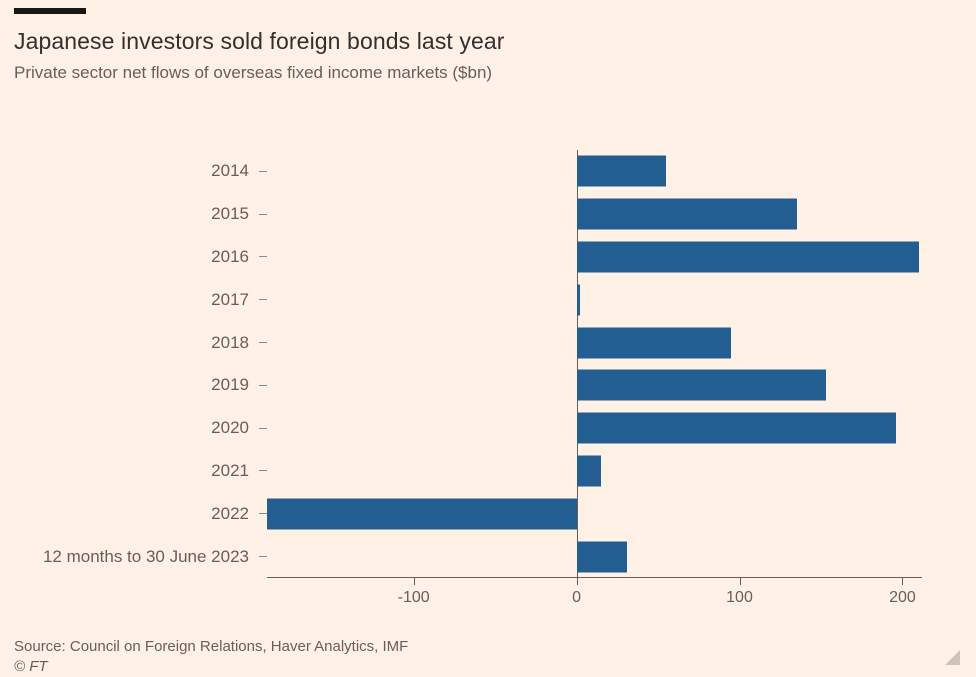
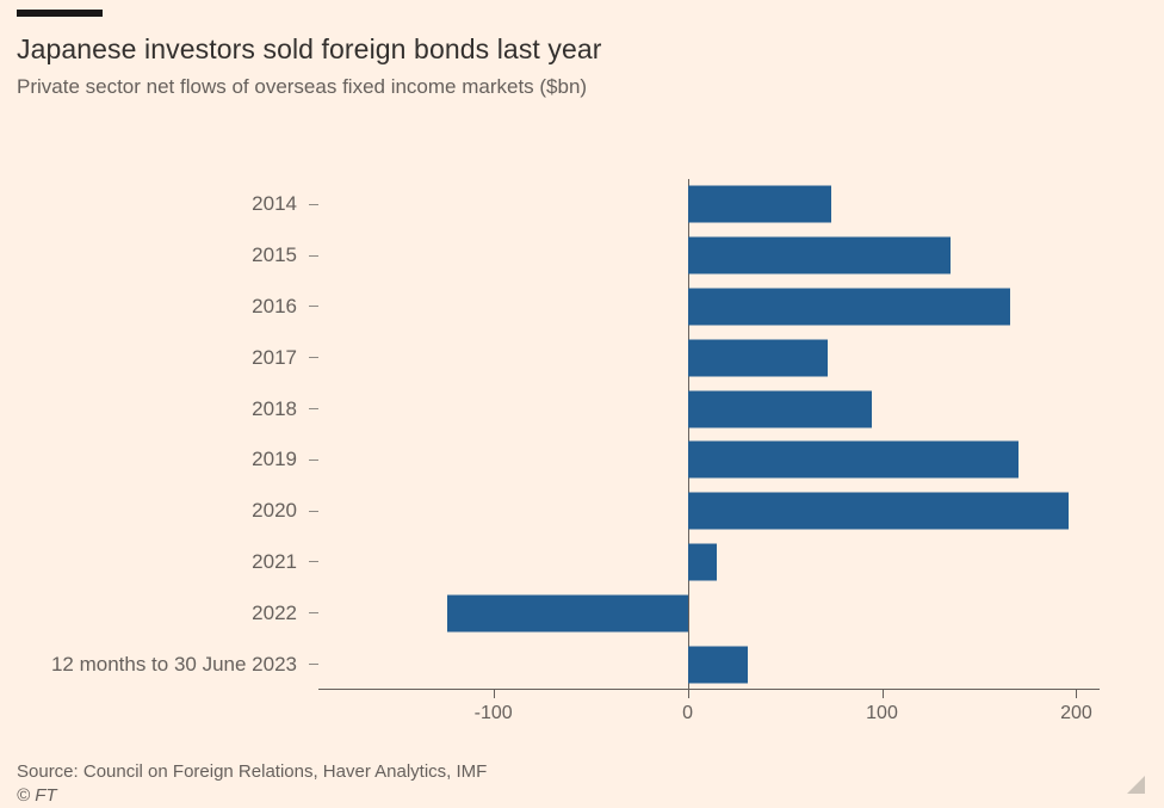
2014: 55 -> 74
2016: 210 -> 166
2017: 2 -> 72
2019: 153 -> 170
2022: -190 -> -124
